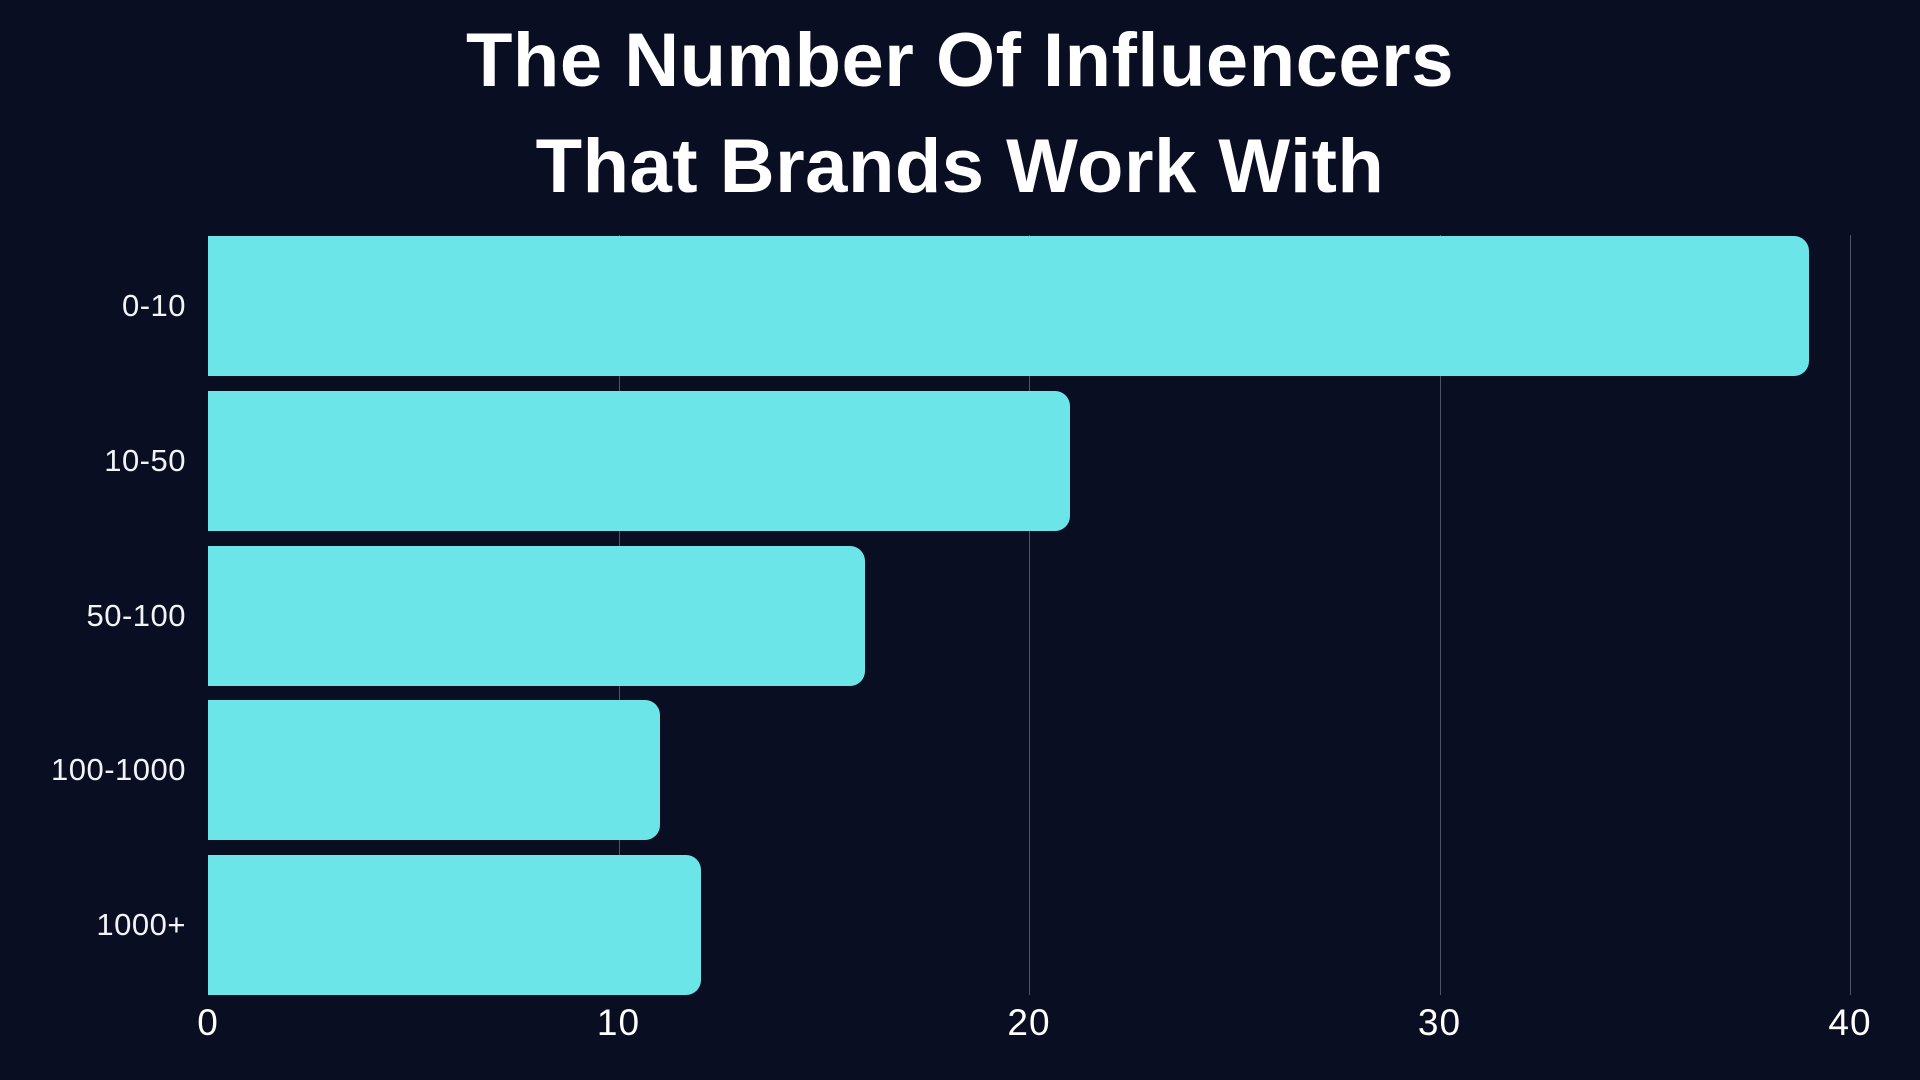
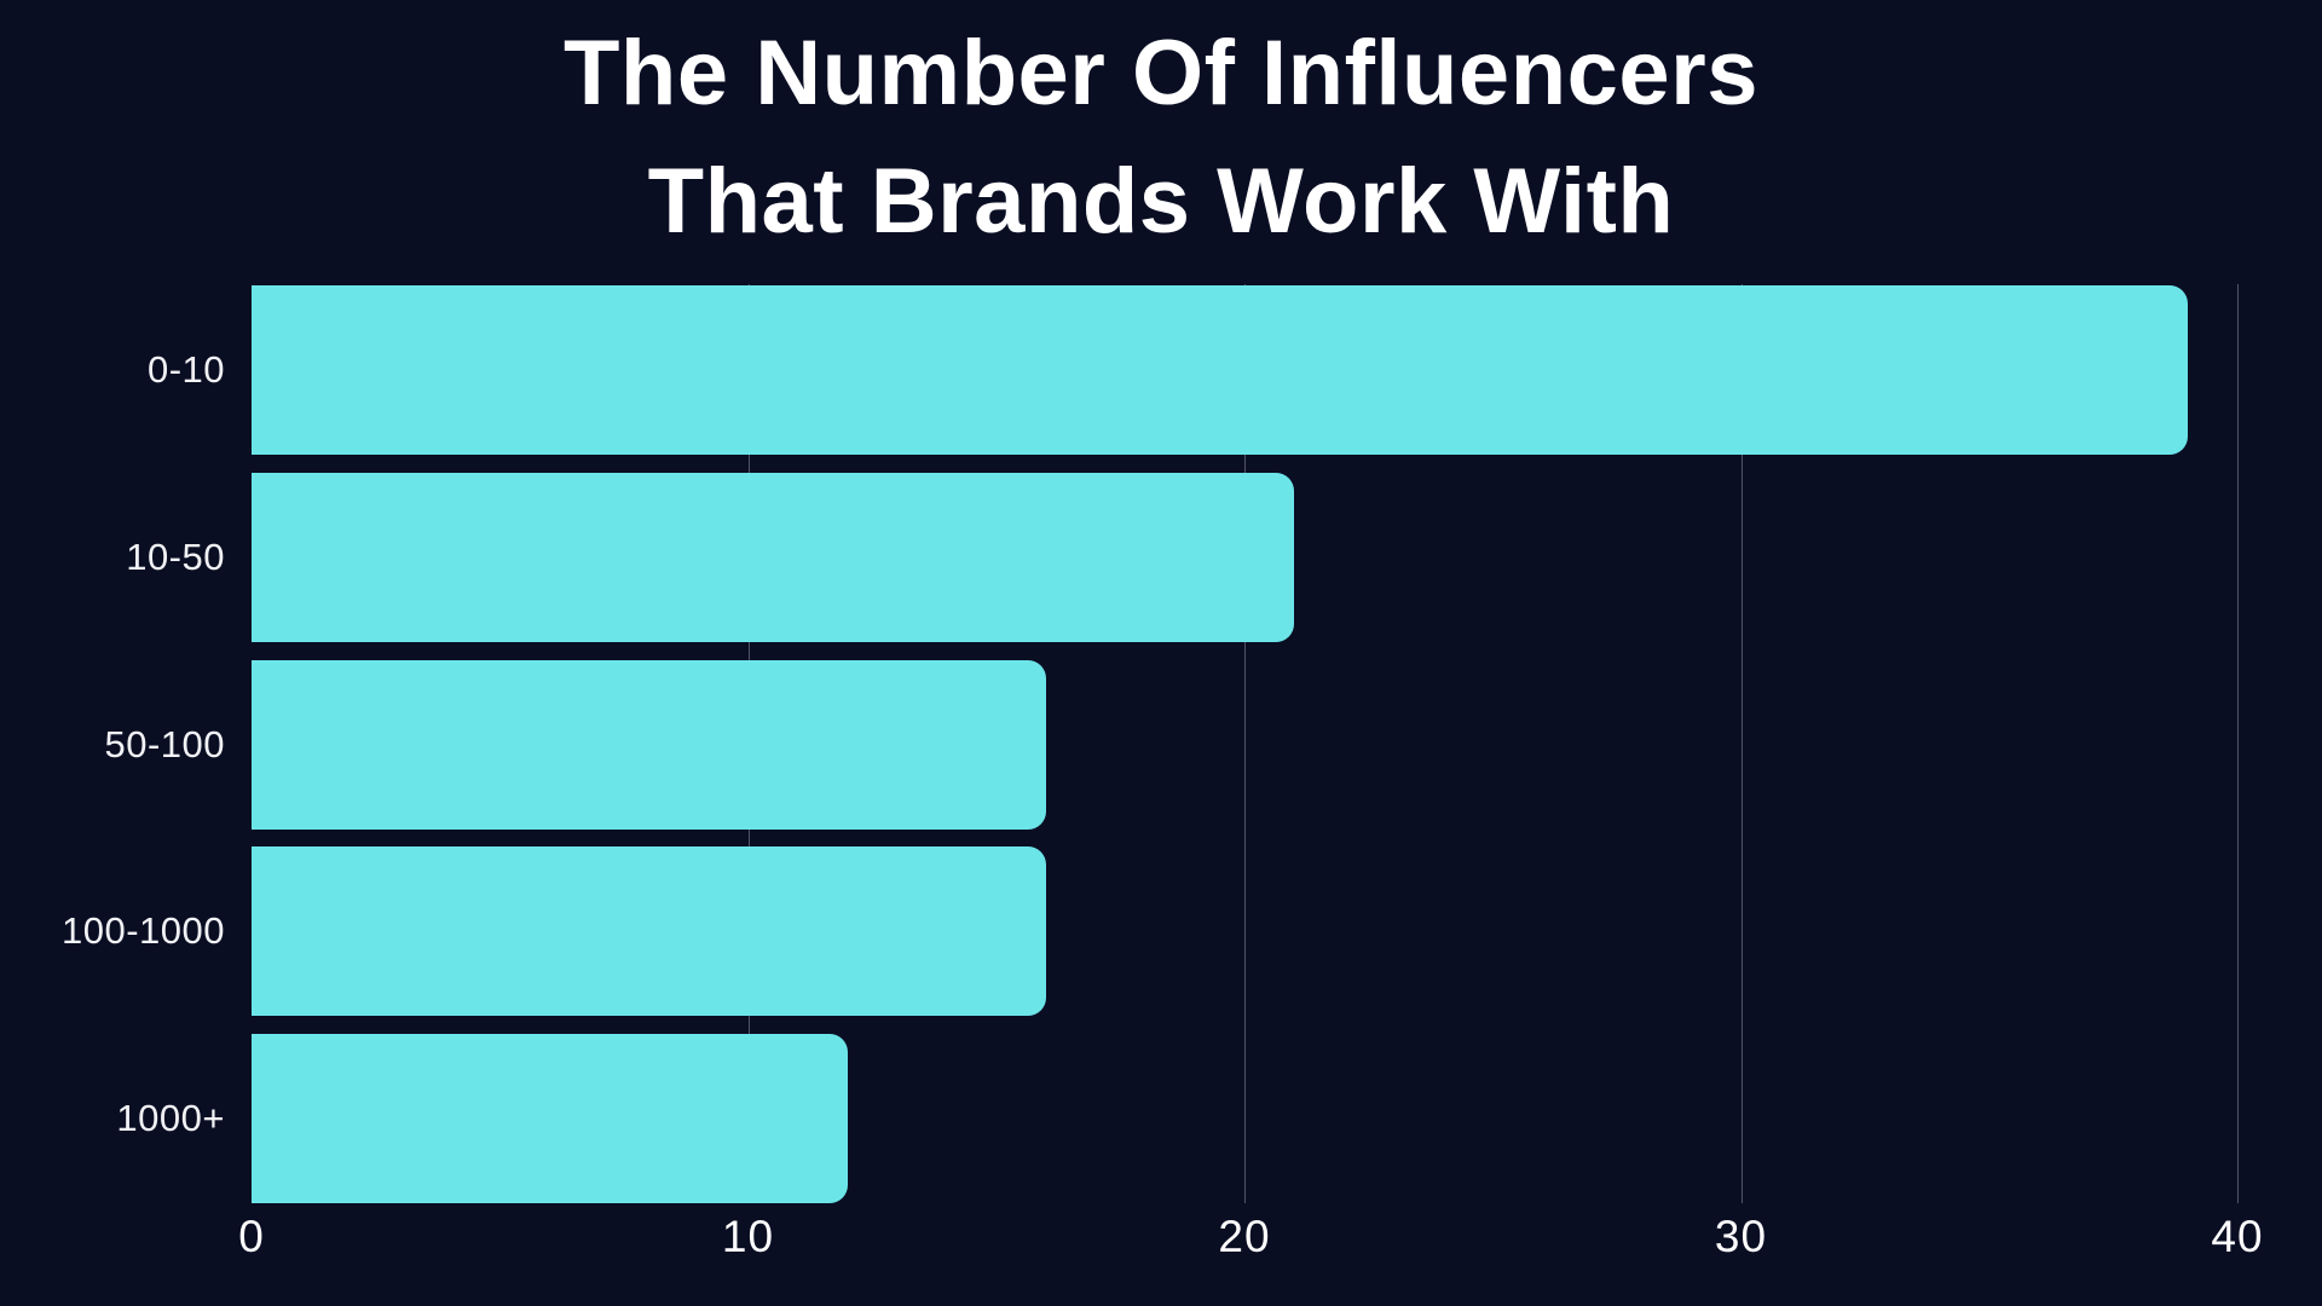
100-1000: 11 -> 16
